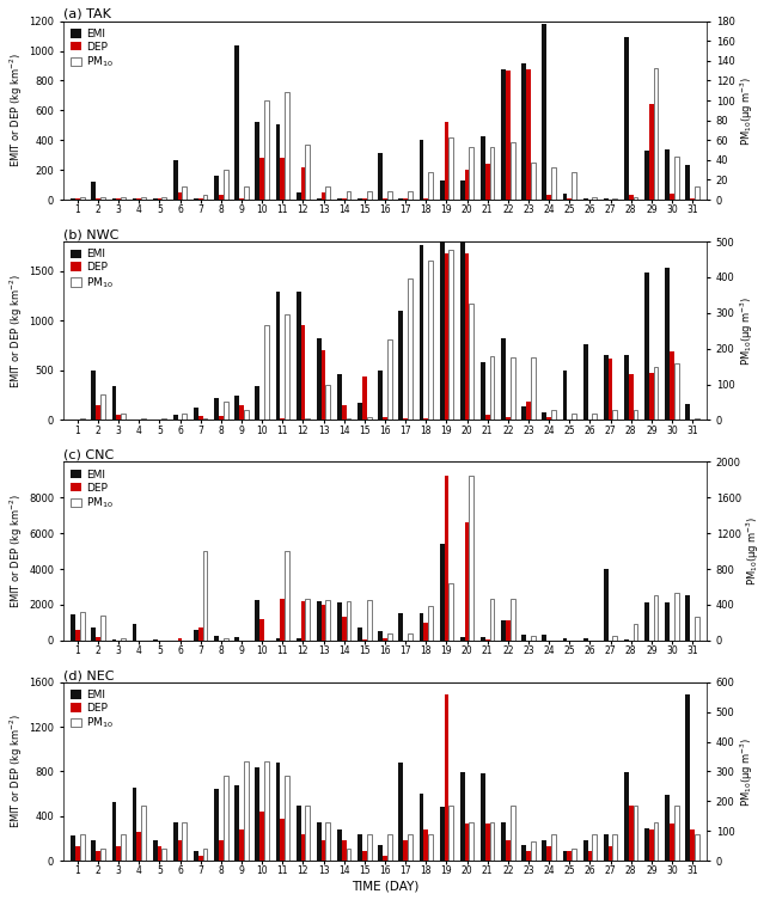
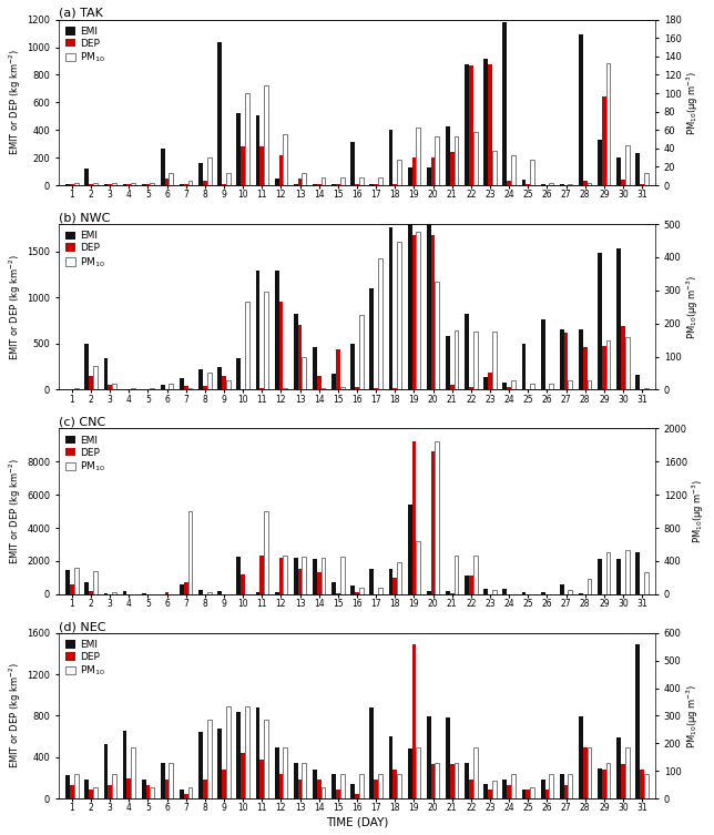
(a) TAK/DEP/19: 520 -> 200
(a) TAK/EMI/30: 340 -> 200
(c) CNC/EMI/4: 900 -> 200
(c) CNC/DEP/13: 2000 -> 1500
(c) CNC/DEP/20: 6600 -> 8600
(c) CNC/EMI/27: 4000 -> 600
(d) NEC/DEP/4: 260 -> 190
